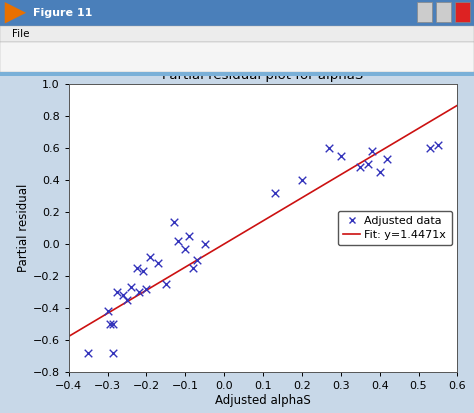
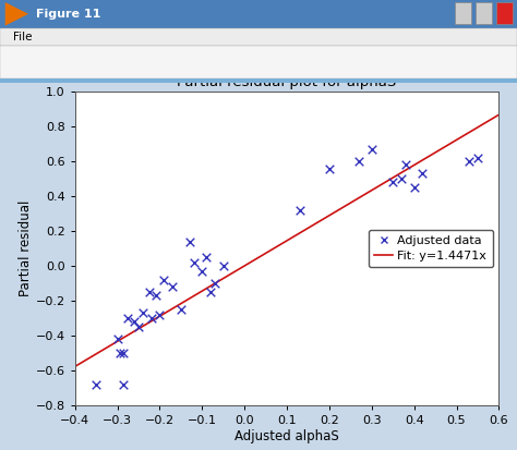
0.2: 0.40 -> 0.56
0.3: 0.55 -> 0.67
